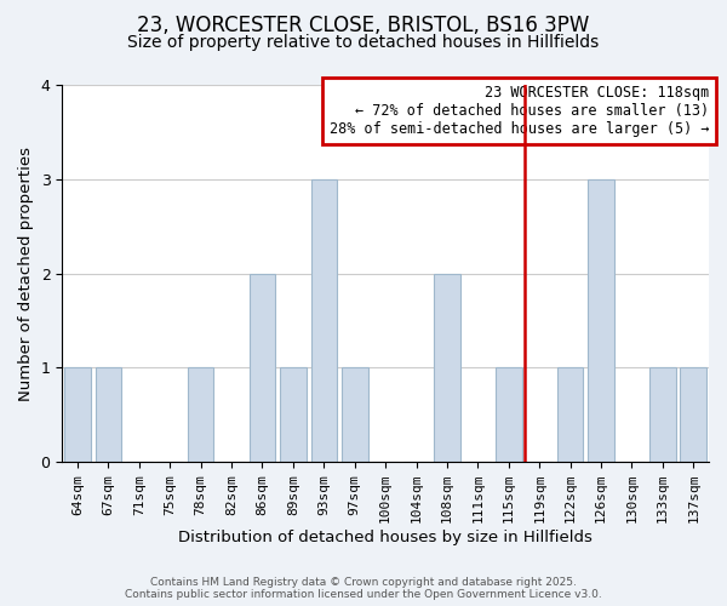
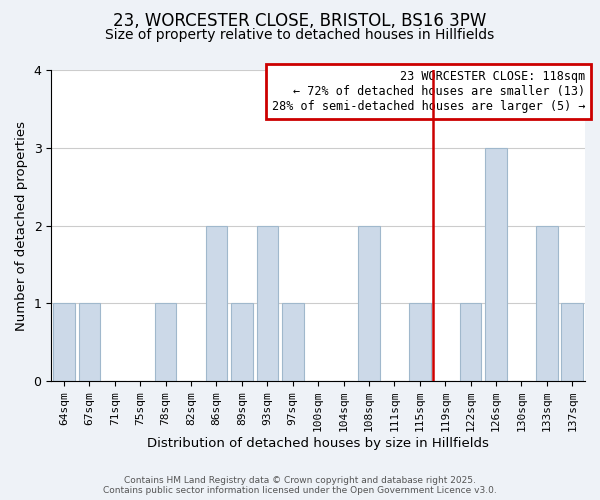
93sqm: 3 -> 2
133sqm: 1 -> 2
